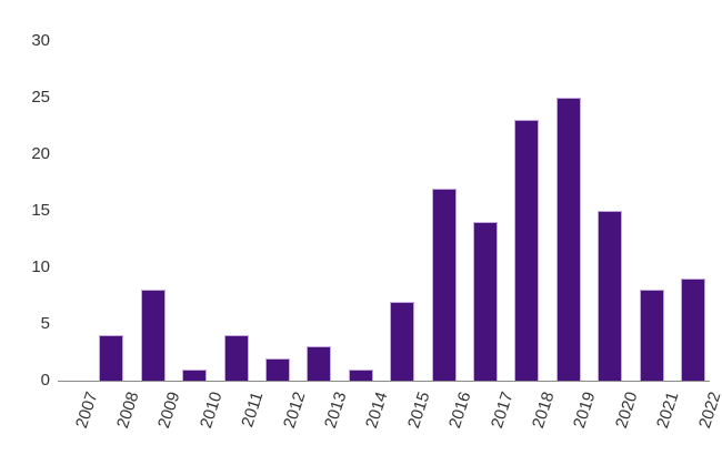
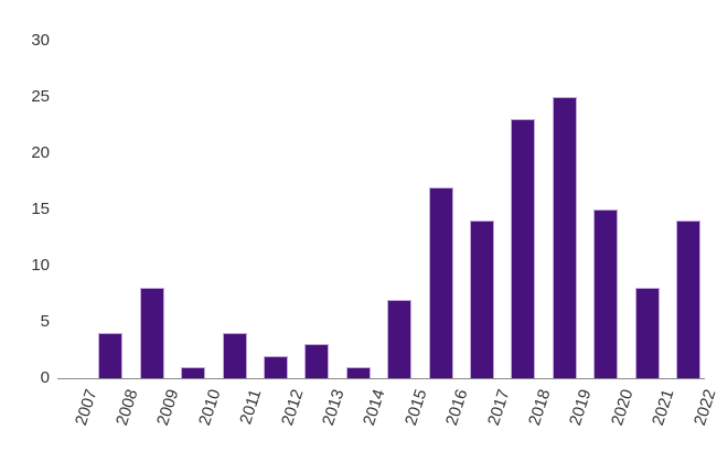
2022: 9 -> 14
